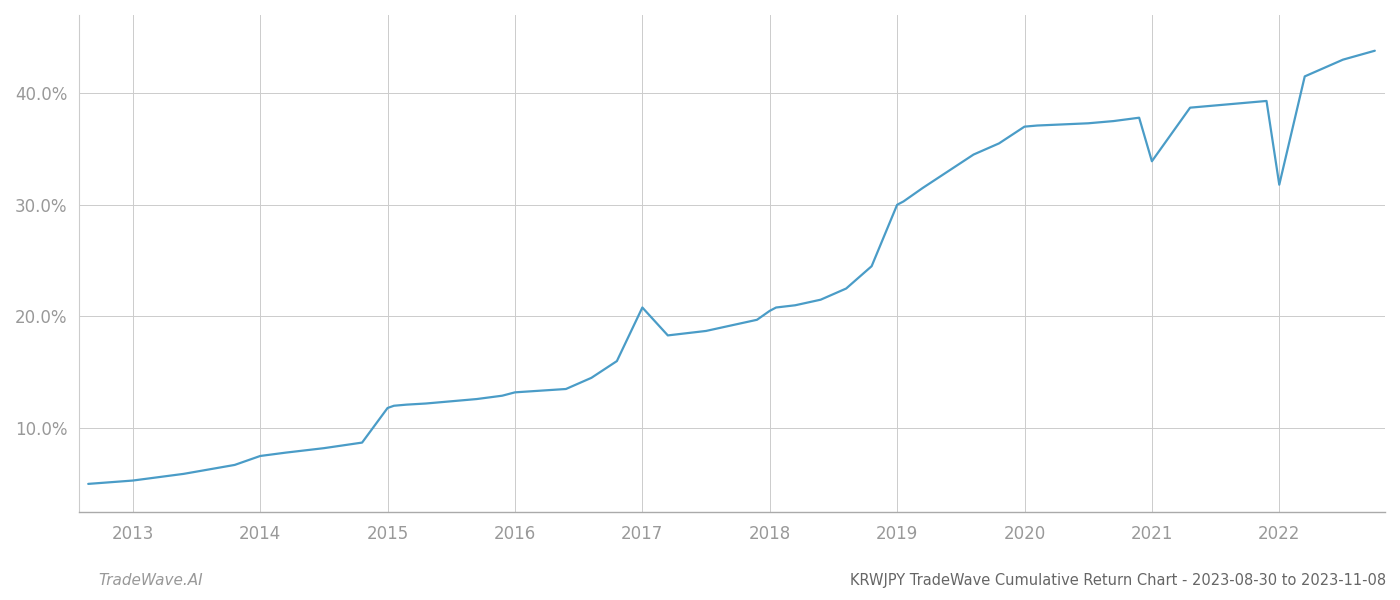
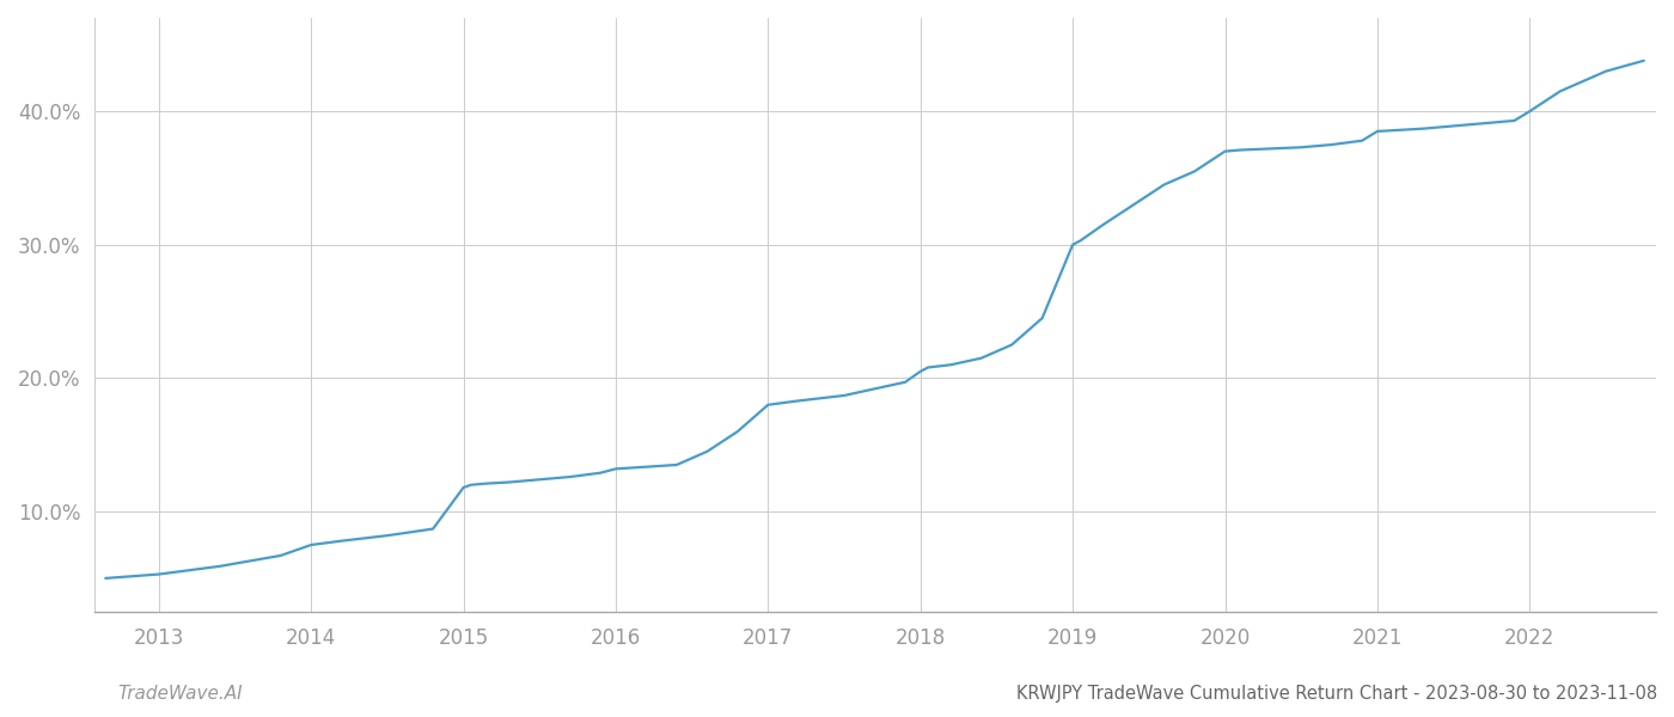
2017: 20.8% -> 18.0%
2021: 33.9% -> 38.5%
2022: 31.8% -> 40.0%
